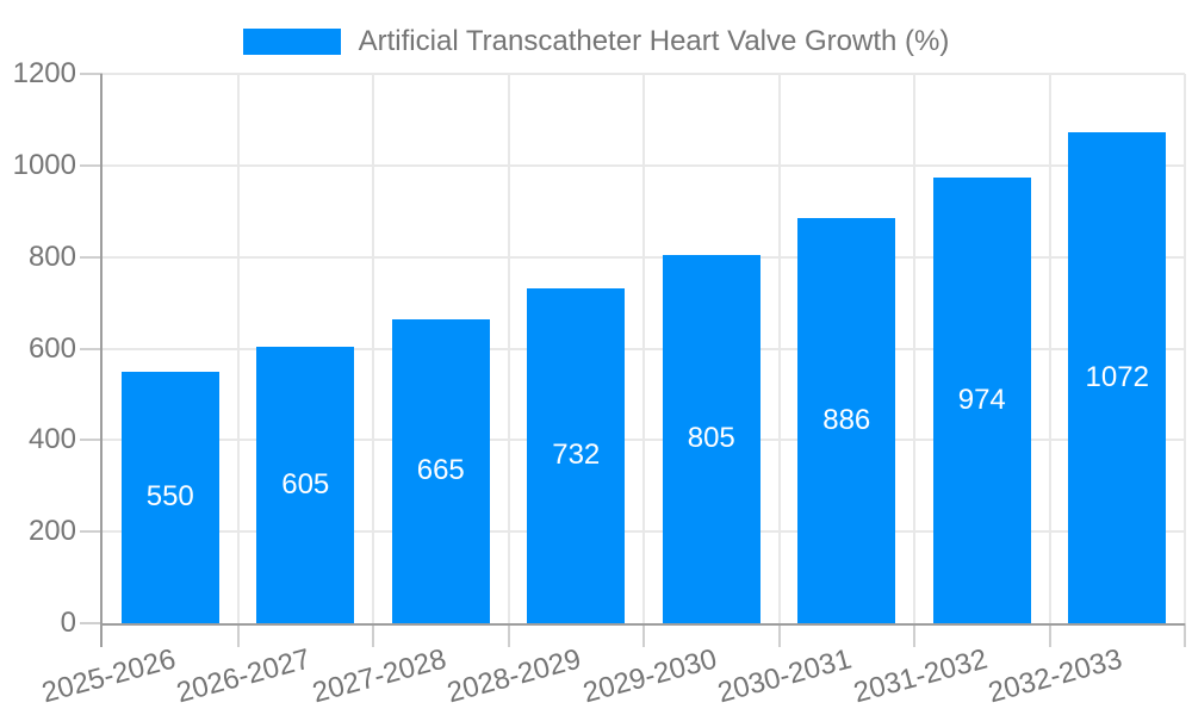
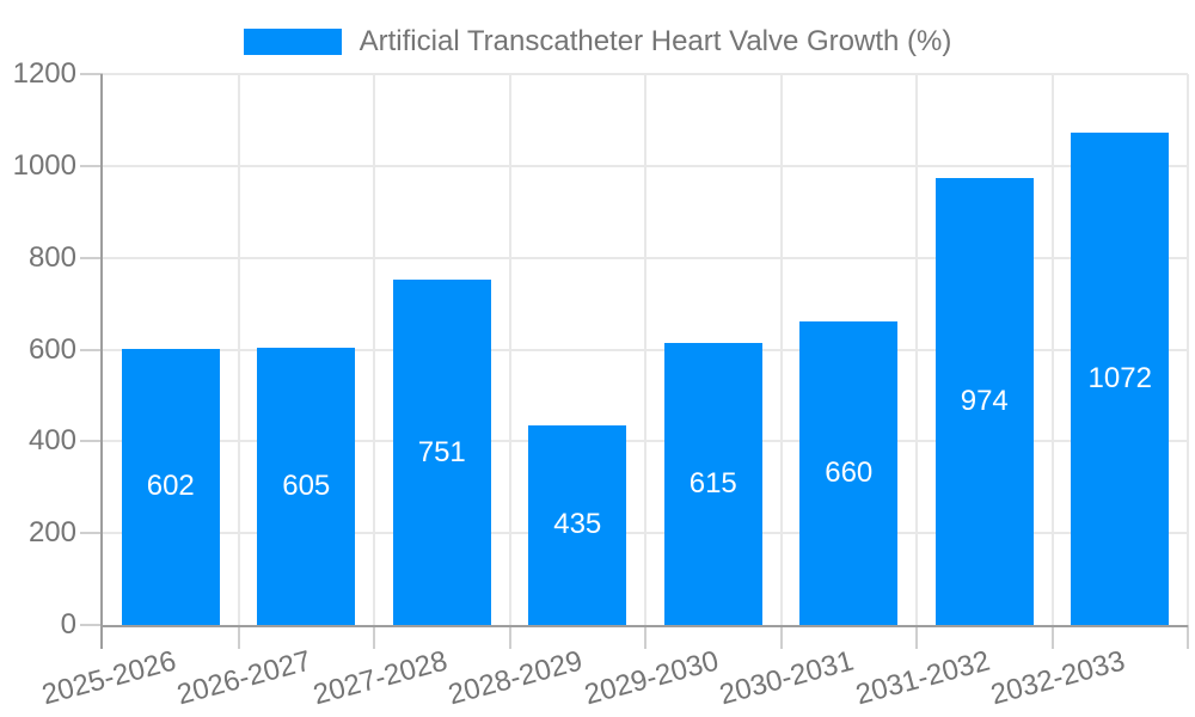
2025-2026: 550 -> 602
2027-2028: 665 -> 751
2028-2029: 732 -> 435
2029-2030: 805 -> 615
2030-2031: 886 -> 660
